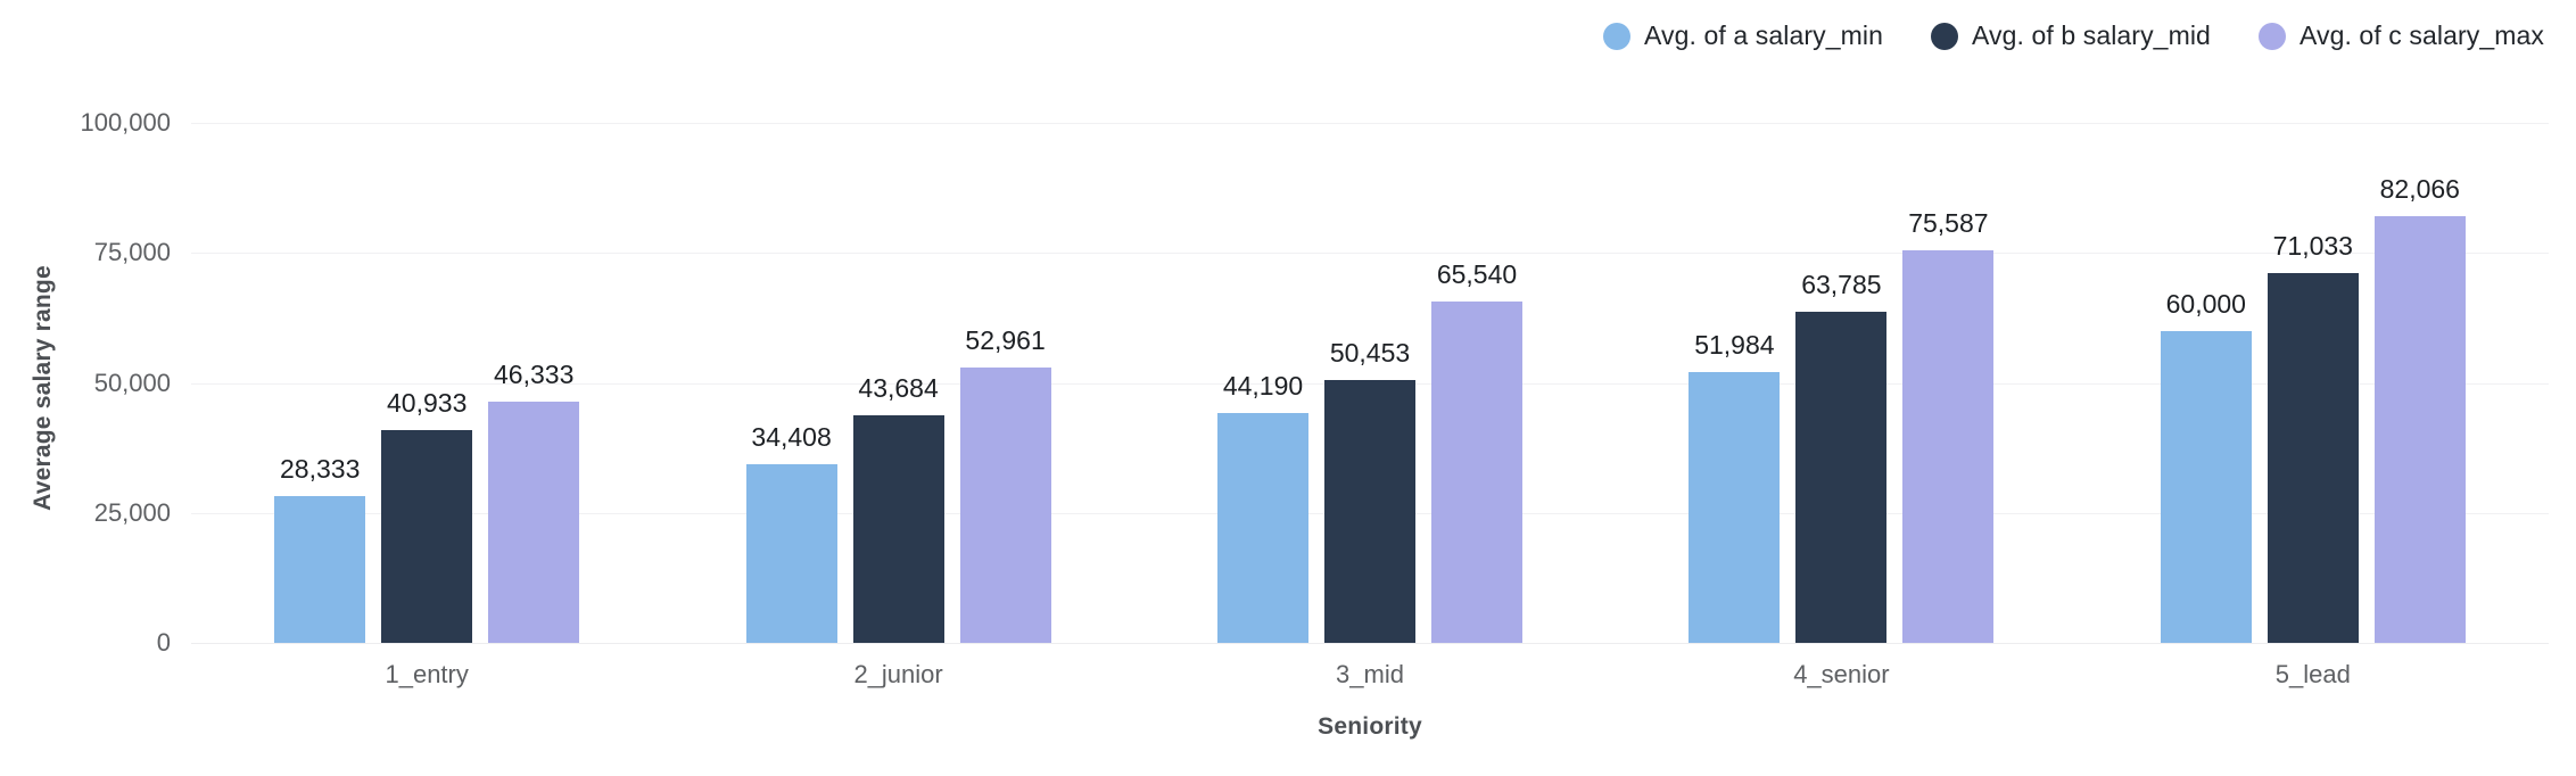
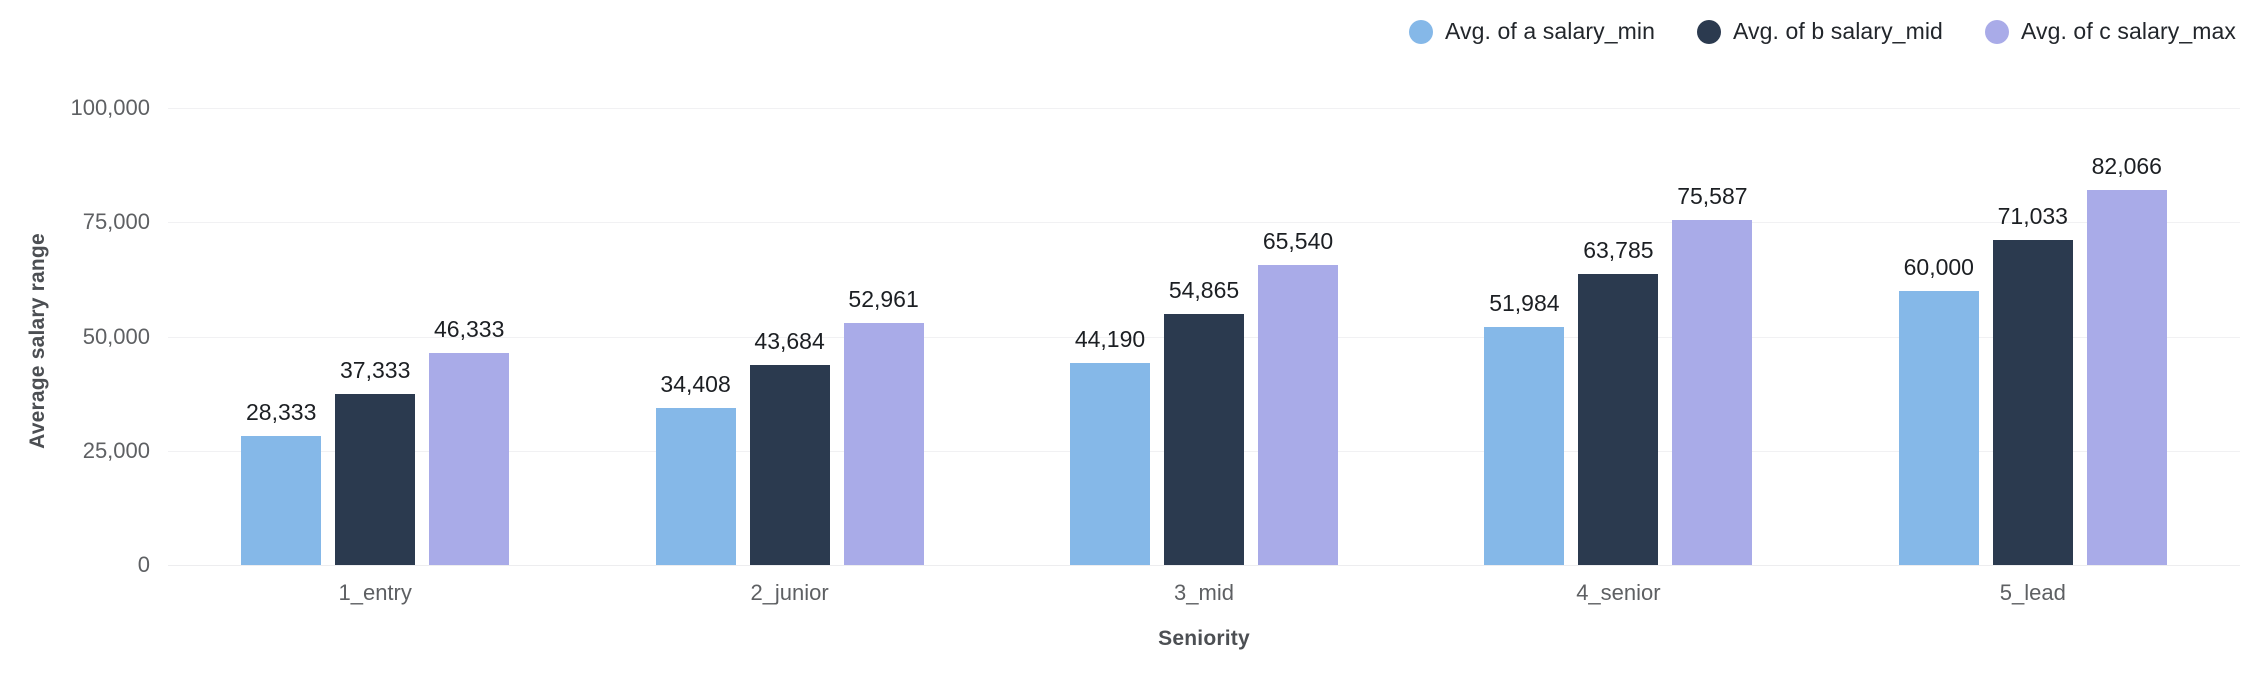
Avg. of b salary_mid/1_entry: 40,933 -> 37,333
Avg. of b salary_mid/3_mid: 50,453 -> 54,865
